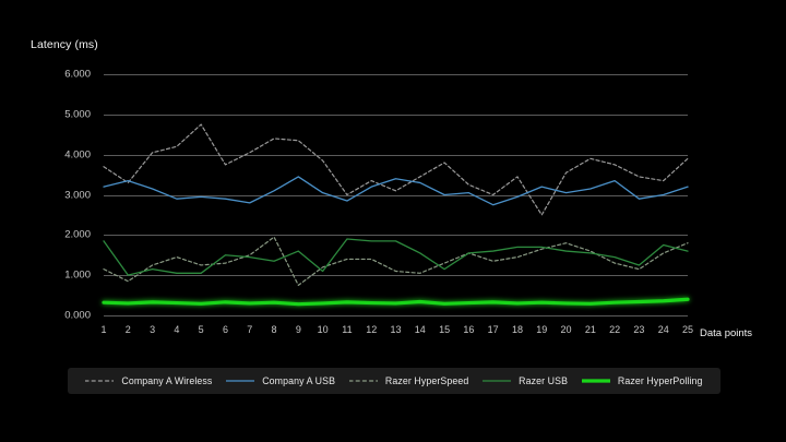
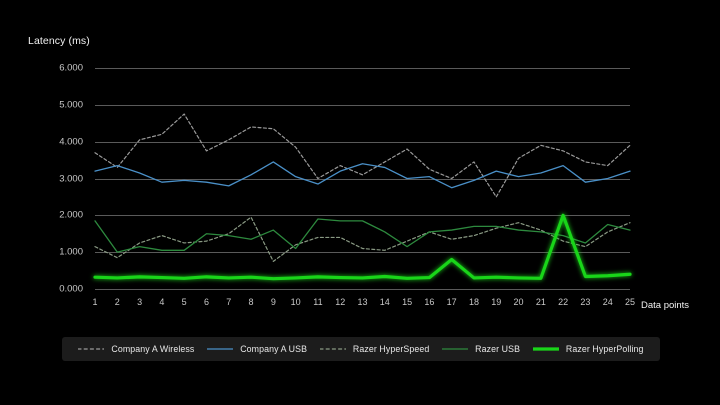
Razer HyperPolling/17: 0.3 -> 0.8
Razer HyperPolling/22: 0.3 -> 2.0
